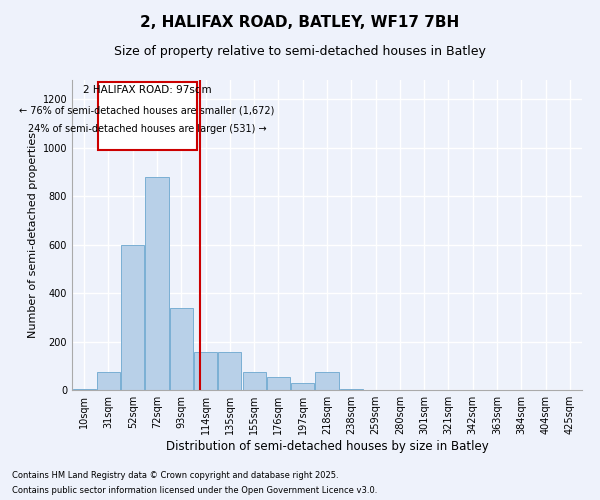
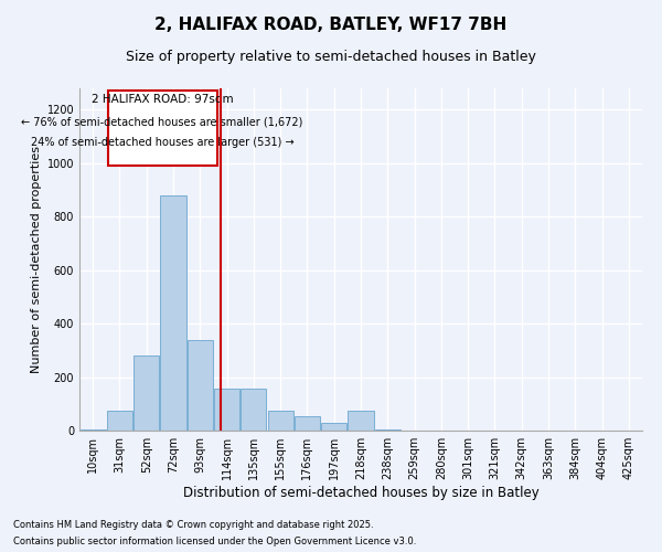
52sqm: 600 -> 280
